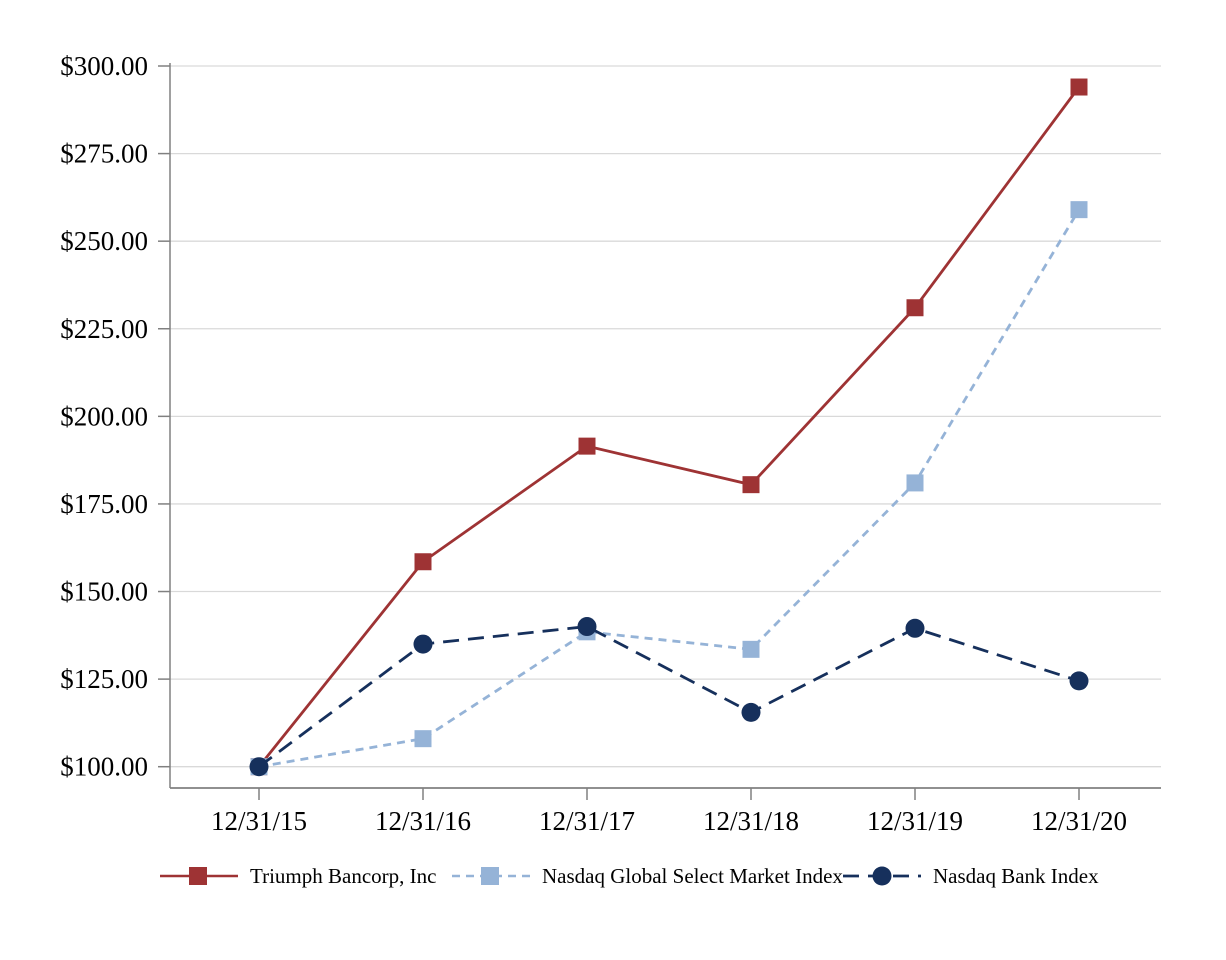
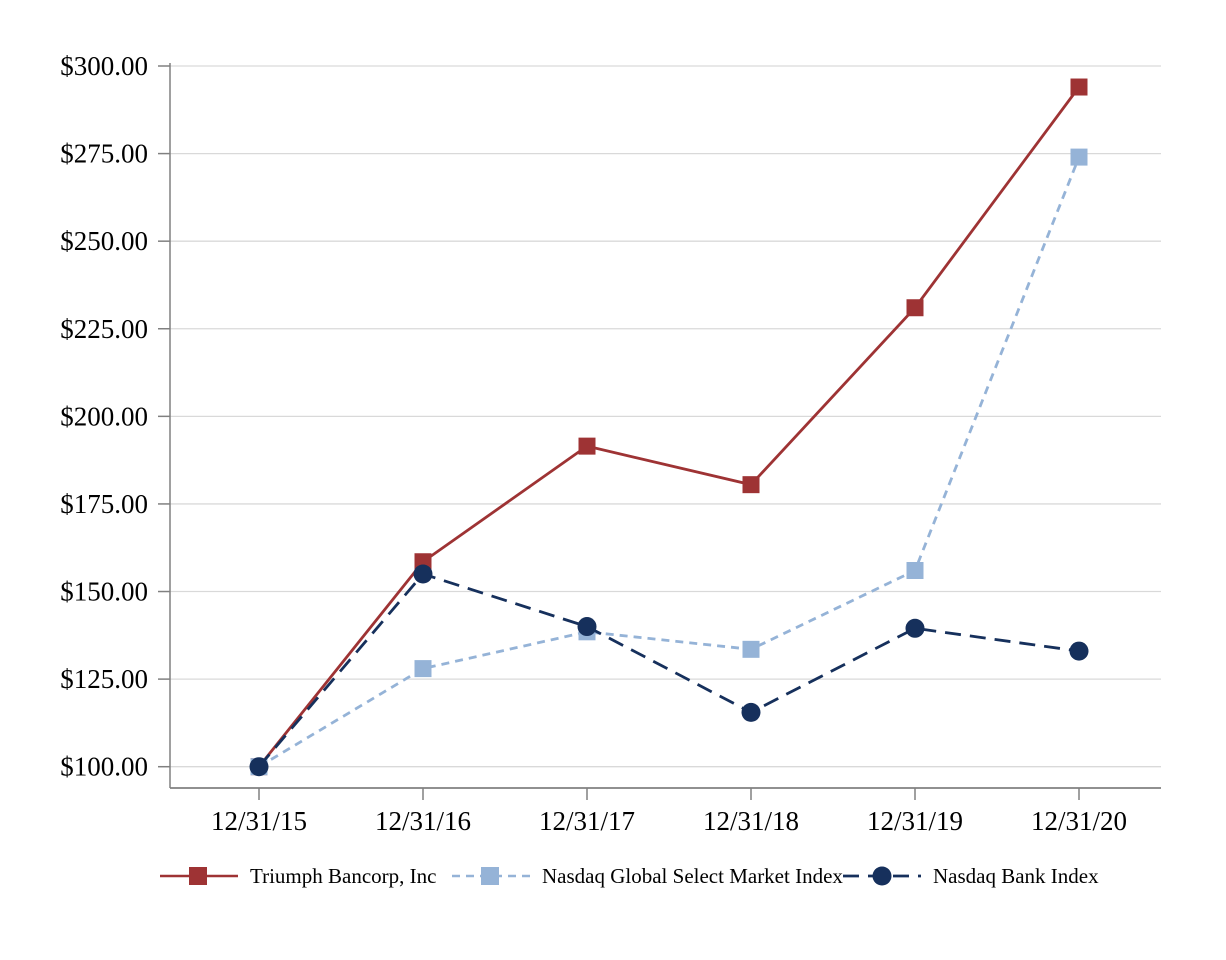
Nasdaq Global Select Market Index/12/31/16: $108 -> $128
Nasdaq Bank Index/12/31/16: $135 -> $155
Nasdaq Global Select Market Index/12/31/19: $181 -> $156
Nasdaq Global Select Market Index/12/31/20: $259 -> $274
Nasdaq Bank Index/12/31/20: $124 -> $133
